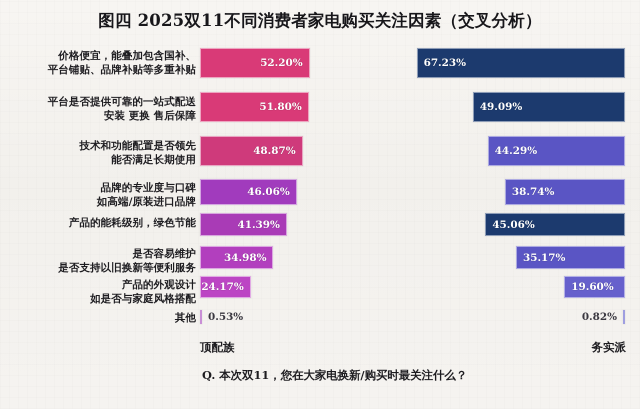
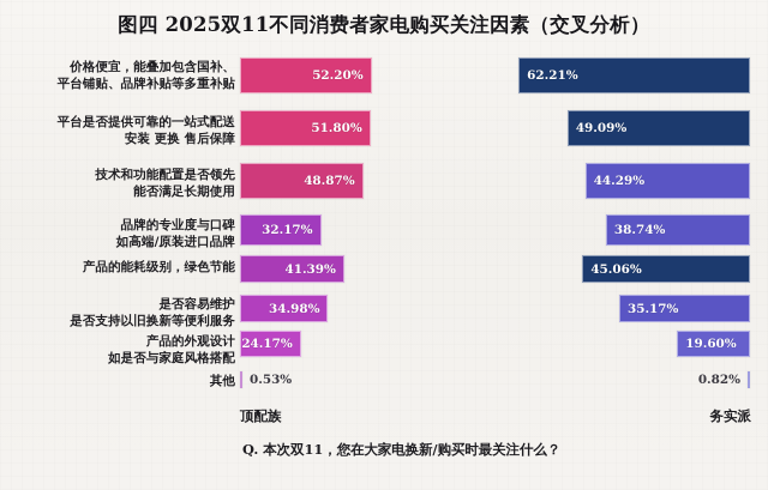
务实派/价格便宜，能叠加包含国补、 平台铺贴、品牌补贴等多重补贴: 67.23% -> 62.21%
顶配族/品牌的专业度与口碑 如高端/原装进口品牌: 46.06% -> 32.17%
